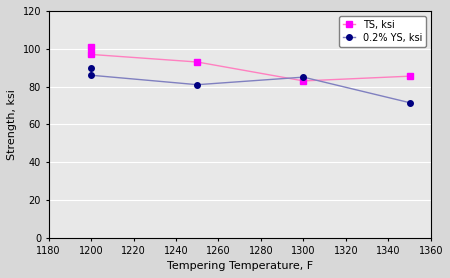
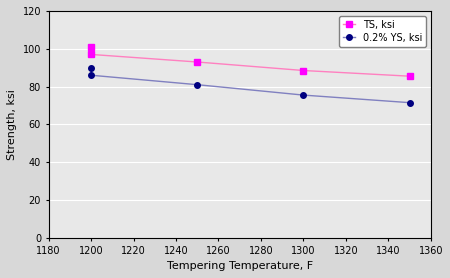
TS, ksi/1300: 83 -> 88
0.2% YS, ksi/1300: 85 -> 76
